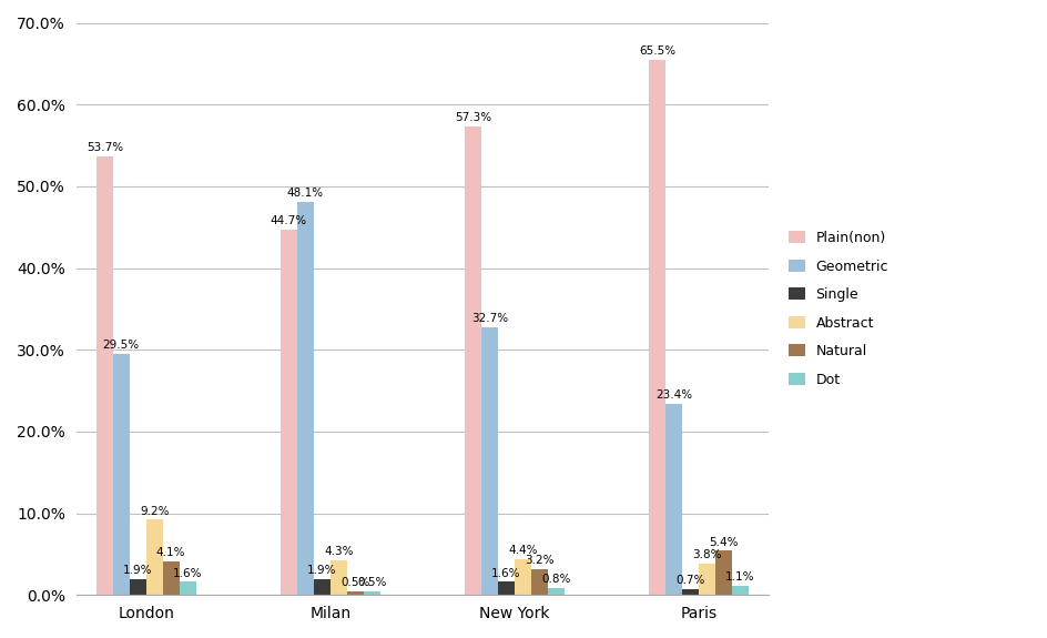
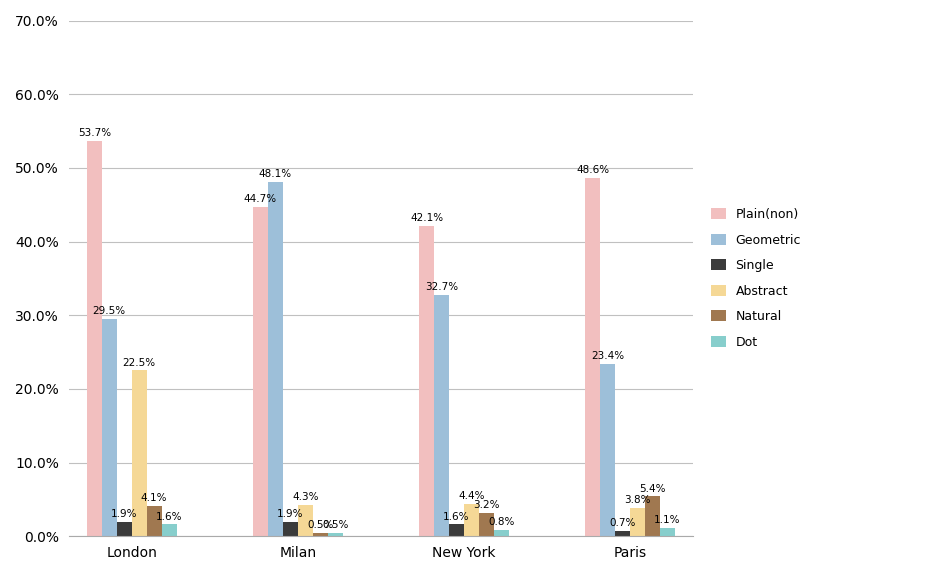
Abstract/London: 9.2% -> 22.5%
Plain(non)/New York: 57.3% -> 42.1%
Plain(non)/Paris: 65.5% -> 48.6%
